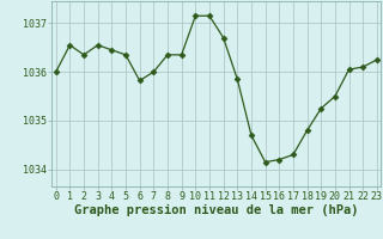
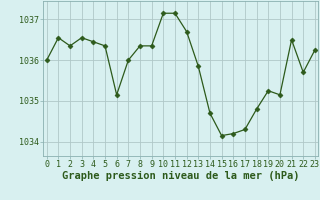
6: 1035.82 -> 1035.15
20: 1035.50 -> 1035.15
21: 1036.05 -> 1036.50
22: 1036.10 -> 1035.70
